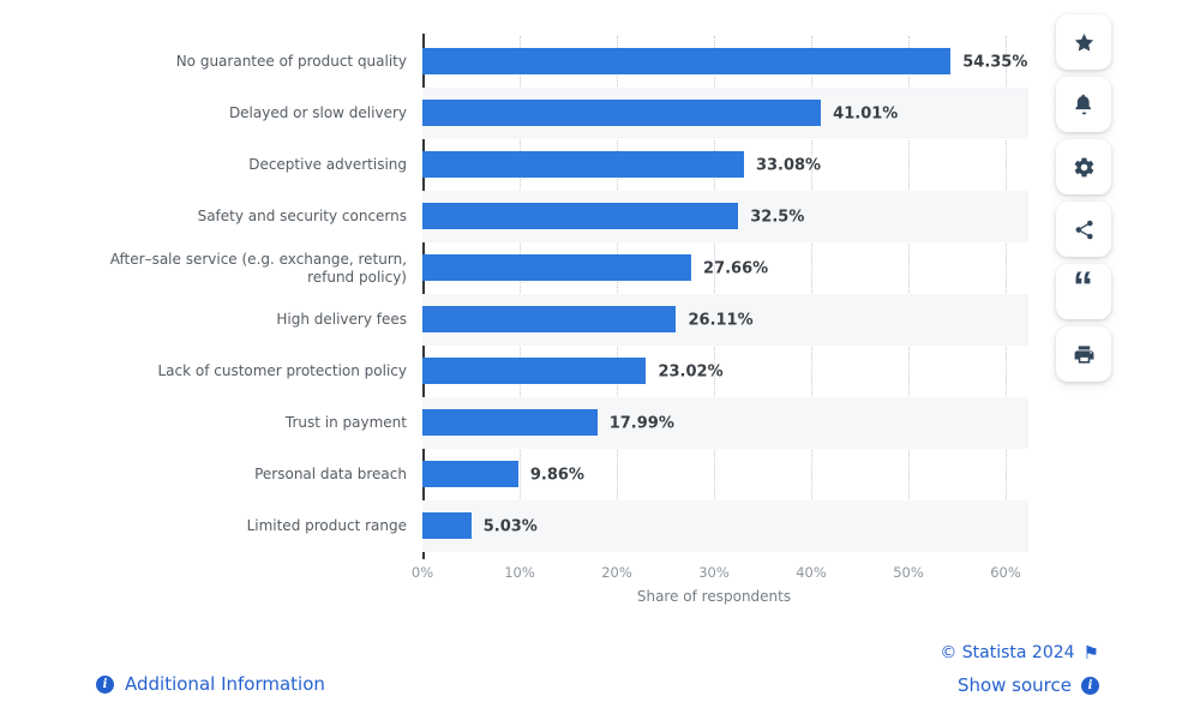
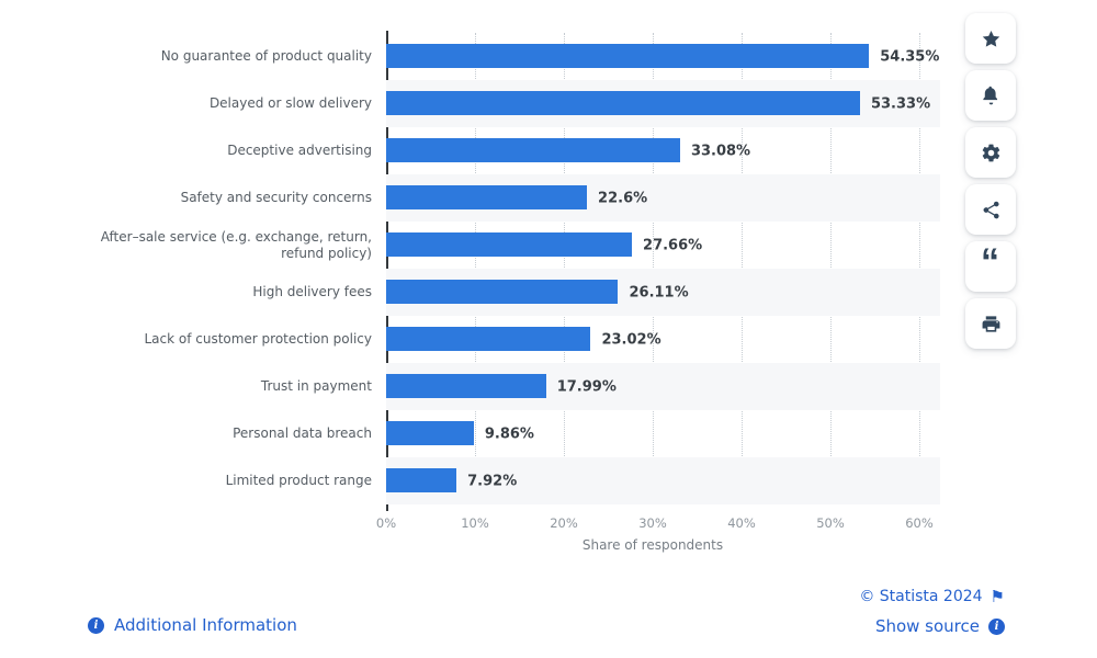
Delayed or slow delivery: 41.01% -> 53.33%
Safety and security concerns: 32.5% -> 22.6%
Limited product range: 5.03% -> 7.92%
